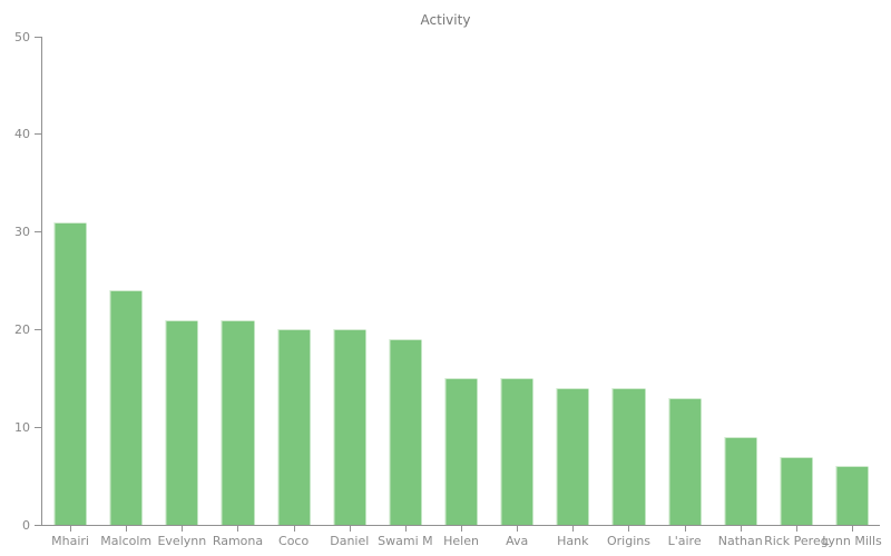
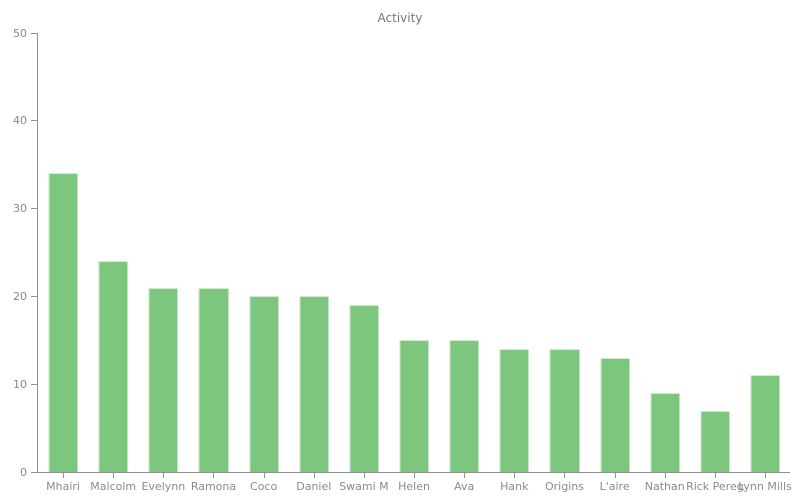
Mhairi: 31 -> 34
Lynn Mills: 6 -> 11
